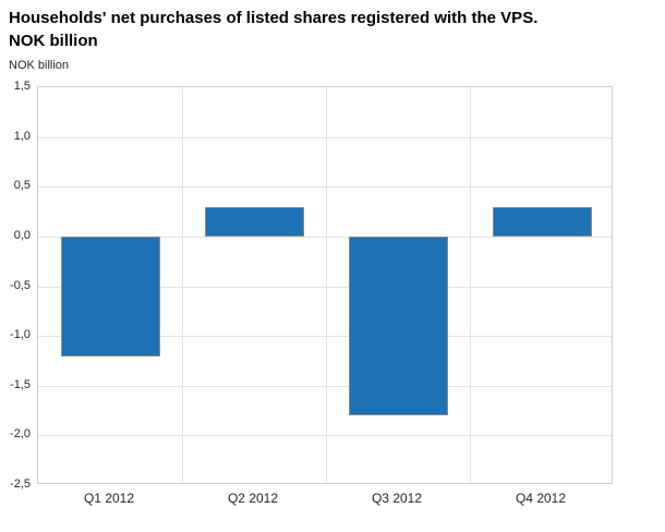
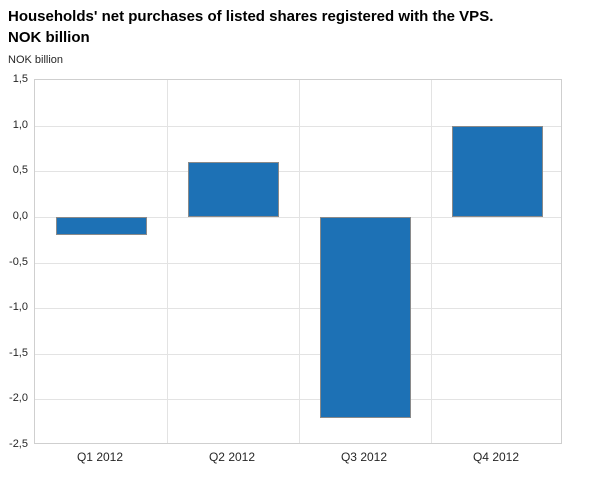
Q1 2012: -1,2 -> -0,2
Q2 2012: 0,3 -> 0,6
Q3 2012: -1,8 -> -2,2
Q4 2012: 0,3 -> 1,0
